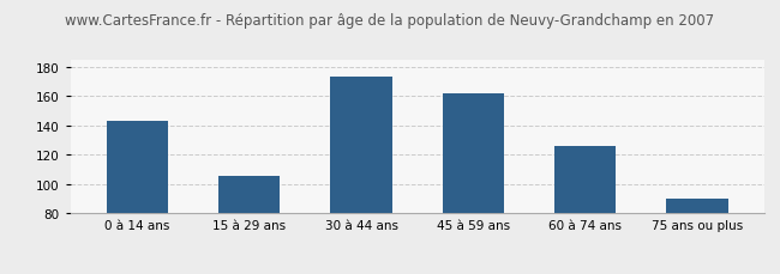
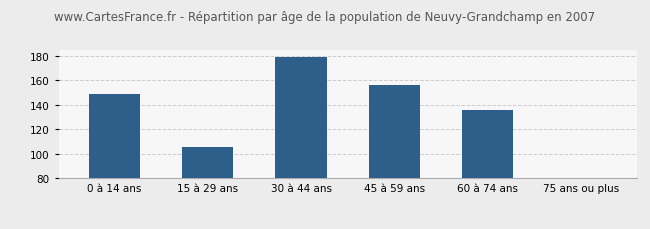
0 à 14 ans: 143 -> 149
30 à 44 ans: 173 -> 179
45 à 59 ans: 162 -> 156
60 à 74 ans: 126 -> 136
75 ans ou plus: 90 -> 80
